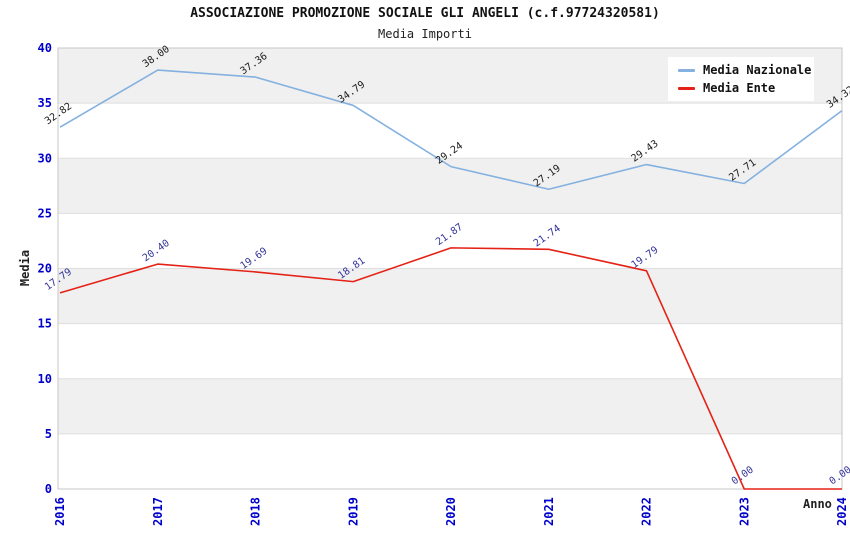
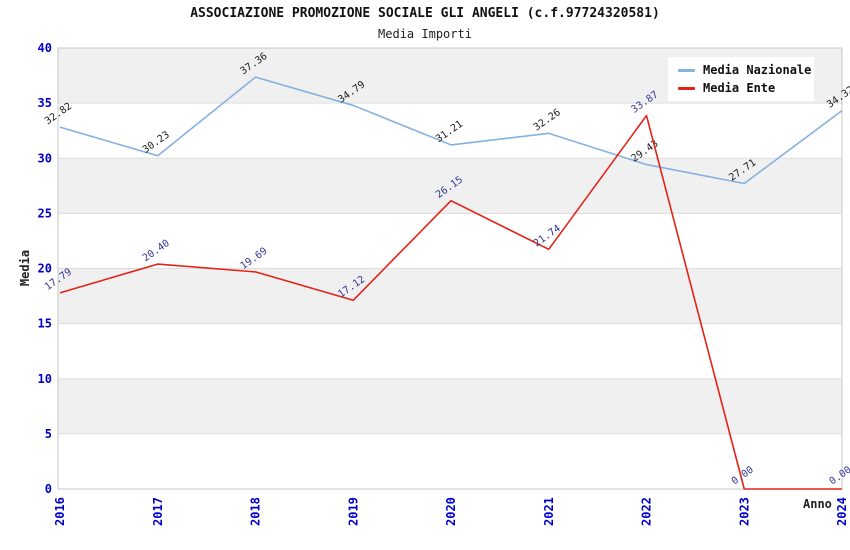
Media Nazionale/2017: 38.00 -> 30.23
Media Ente/2019: 18.81 -> 17.12
Media Nazionale/2020: 29.24 -> 31.21
Media Ente/2020: 21.87 -> 26.15
Media Nazionale/2021: 27.19 -> 32.26
Media Ente/2022: 19.79 -> 33.87
